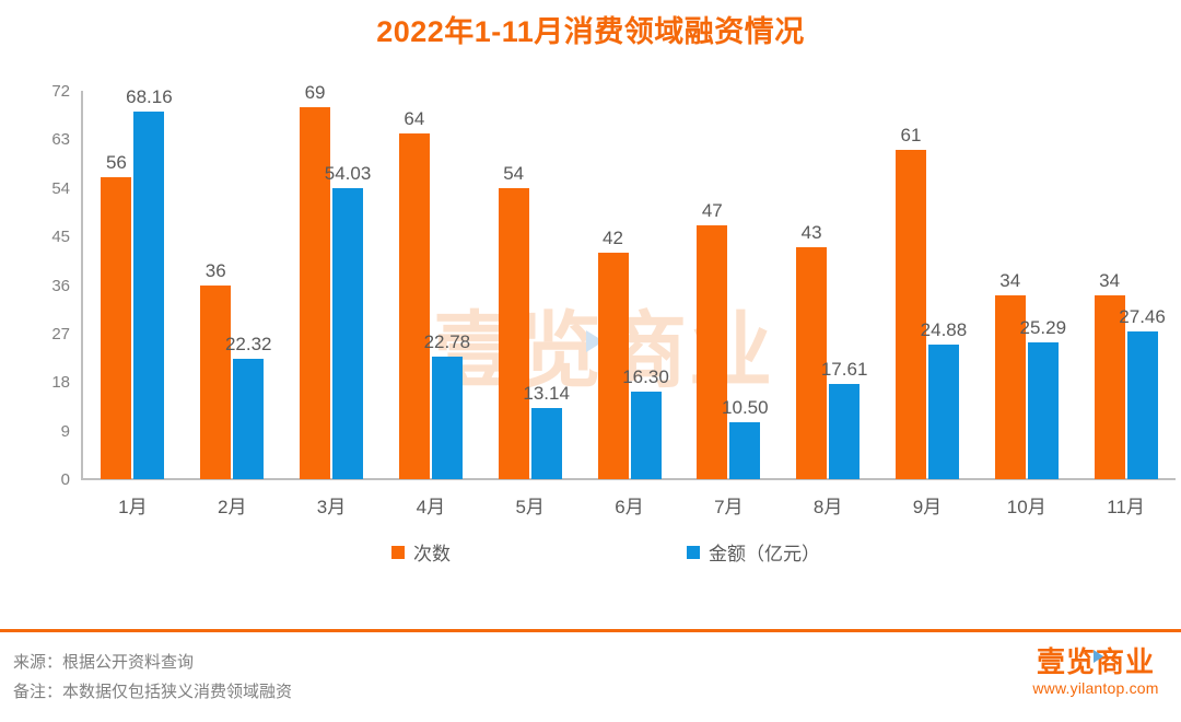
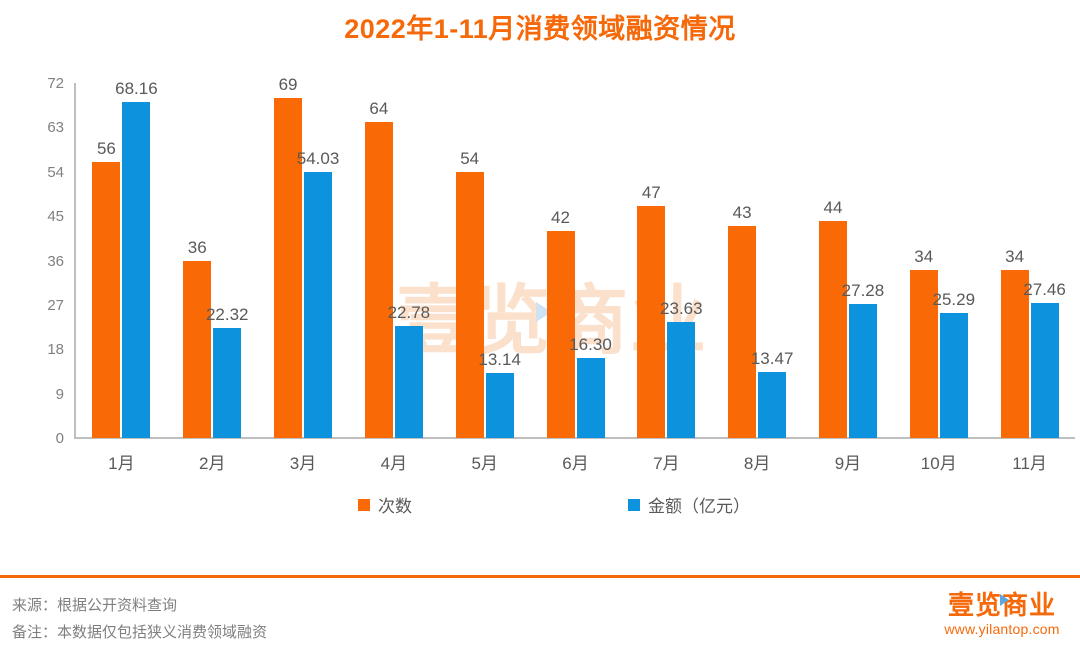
金额（亿元）/7月: 10.50 -> 23.63
金额（亿元）/8月: 17.61 -> 13.47
次数/9月: 61 -> 44
金额（亿元）/9月: 24.88 -> 27.28
